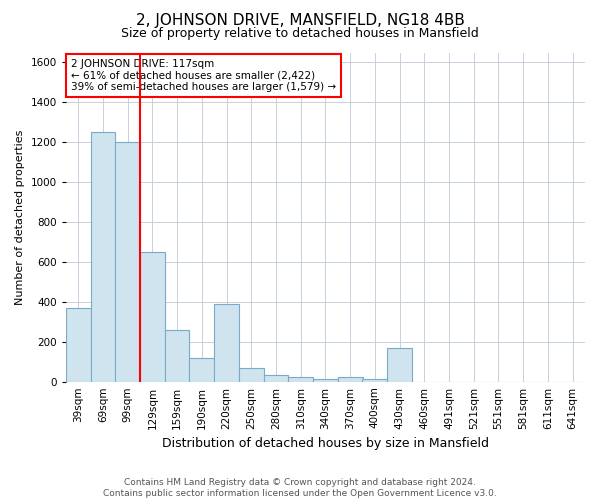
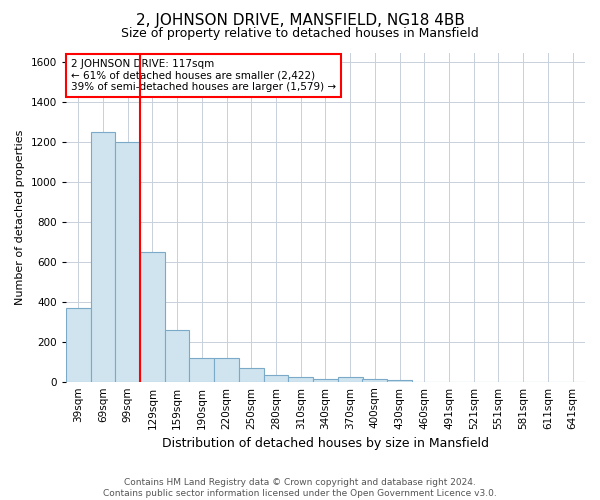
220sqm: 390 -> 120
430sqm: 170 -> 10
